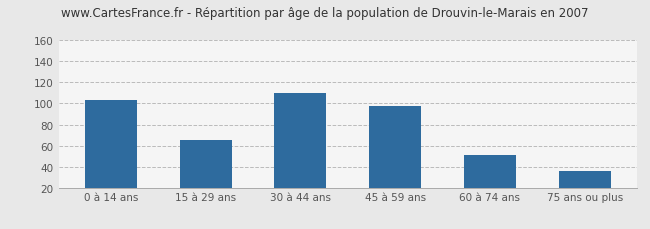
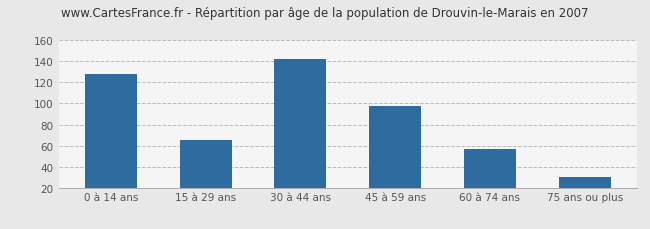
0 à 14 ans: 103 -> 128
30 à 44 ans: 110 -> 142
60 à 74 ans: 51 -> 57
75 ans ou plus: 36 -> 30
